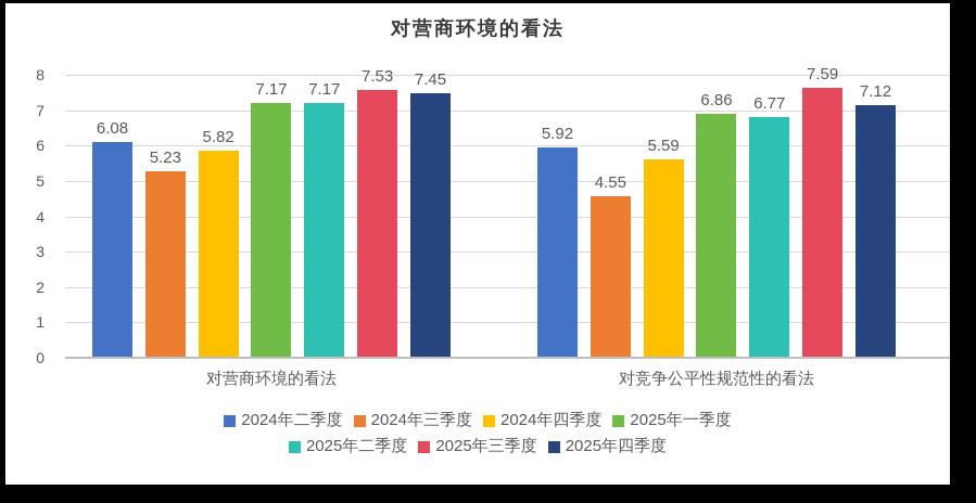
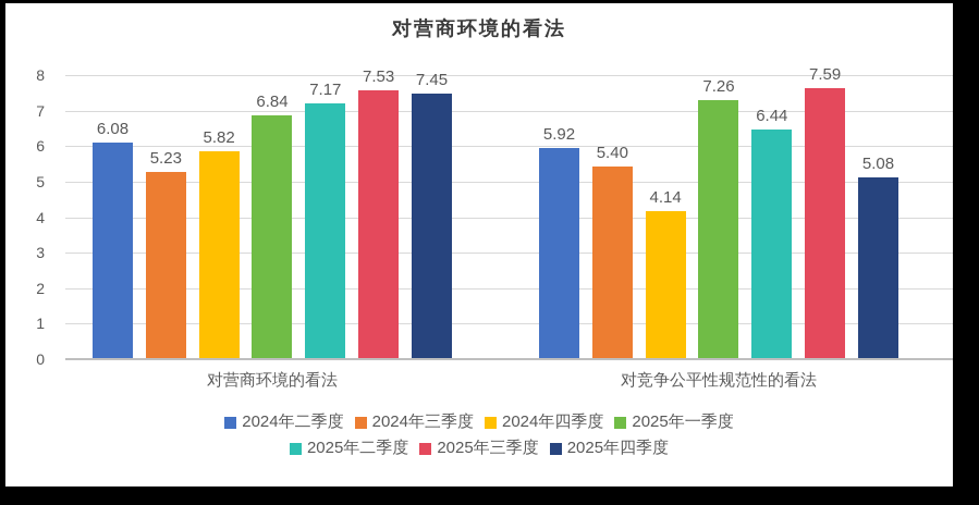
2025年一季度/对营商环境的看法: 7.17 -> 6.84
2024年三季度/对竞争公平性规范性的看法: 4.55 -> 5.40
2024年四季度/对竞争公平性规范性的看法: 5.59 -> 4.14
2025年一季度/对竞争公平性规范性的看法: 6.86 -> 7.26
2025年二季度/对竞争公平性规范性的看法: 6.77 -> 6.44
2025年四季度/对竞争公平性规范性的看法: 7.12 -> 5.08
